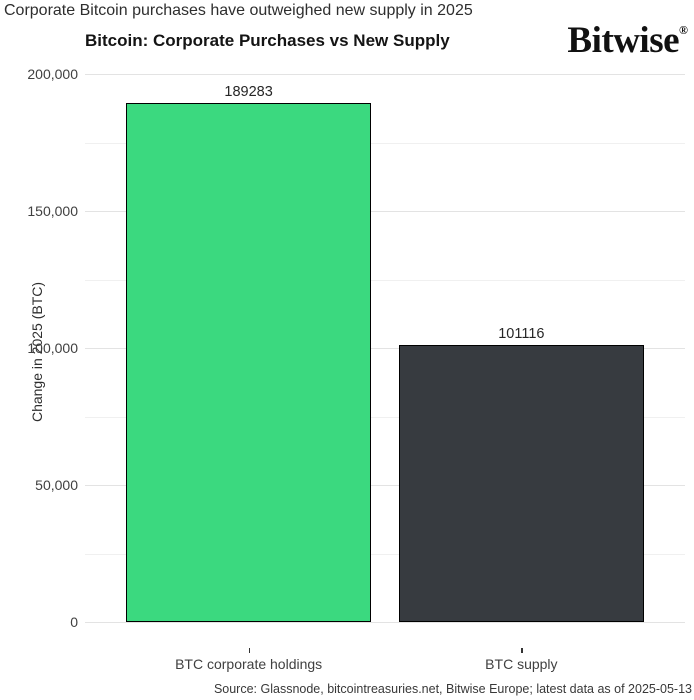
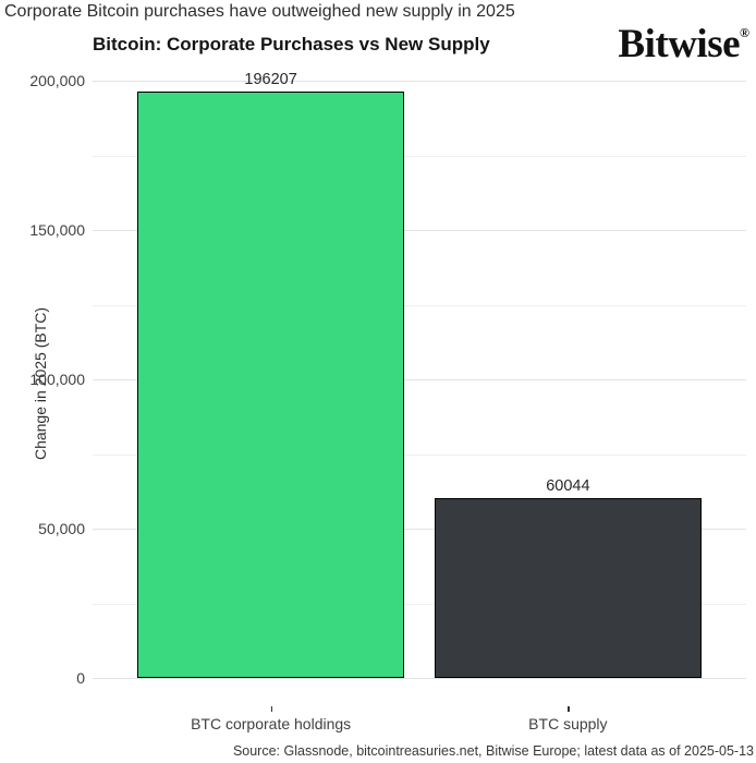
BTC corporate holdings: 189283 -> 196207
BTC supply: 101116 -> 60044
